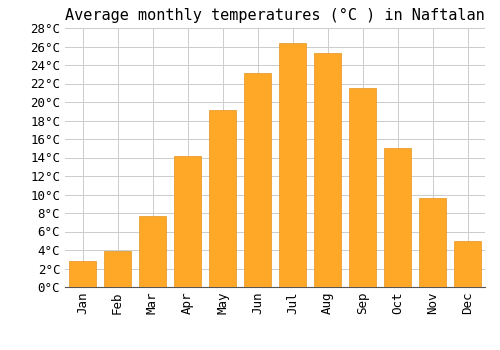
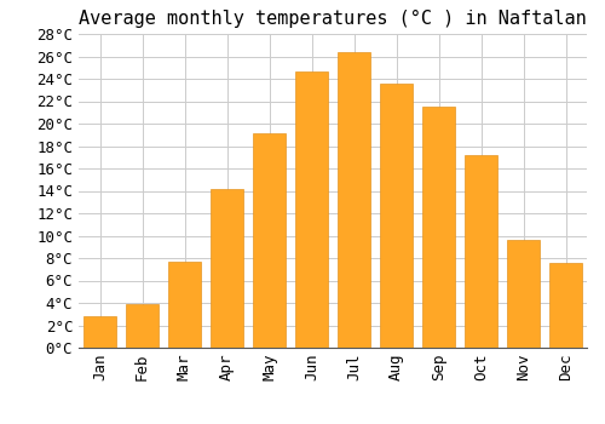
Jun: 23.1°C -> 24.6°C
Aug: 25.3°C -> 23.6°C
Oct: 15.0°C -> 17.2°C
Dec: 5.0°C -> 7.6°C
